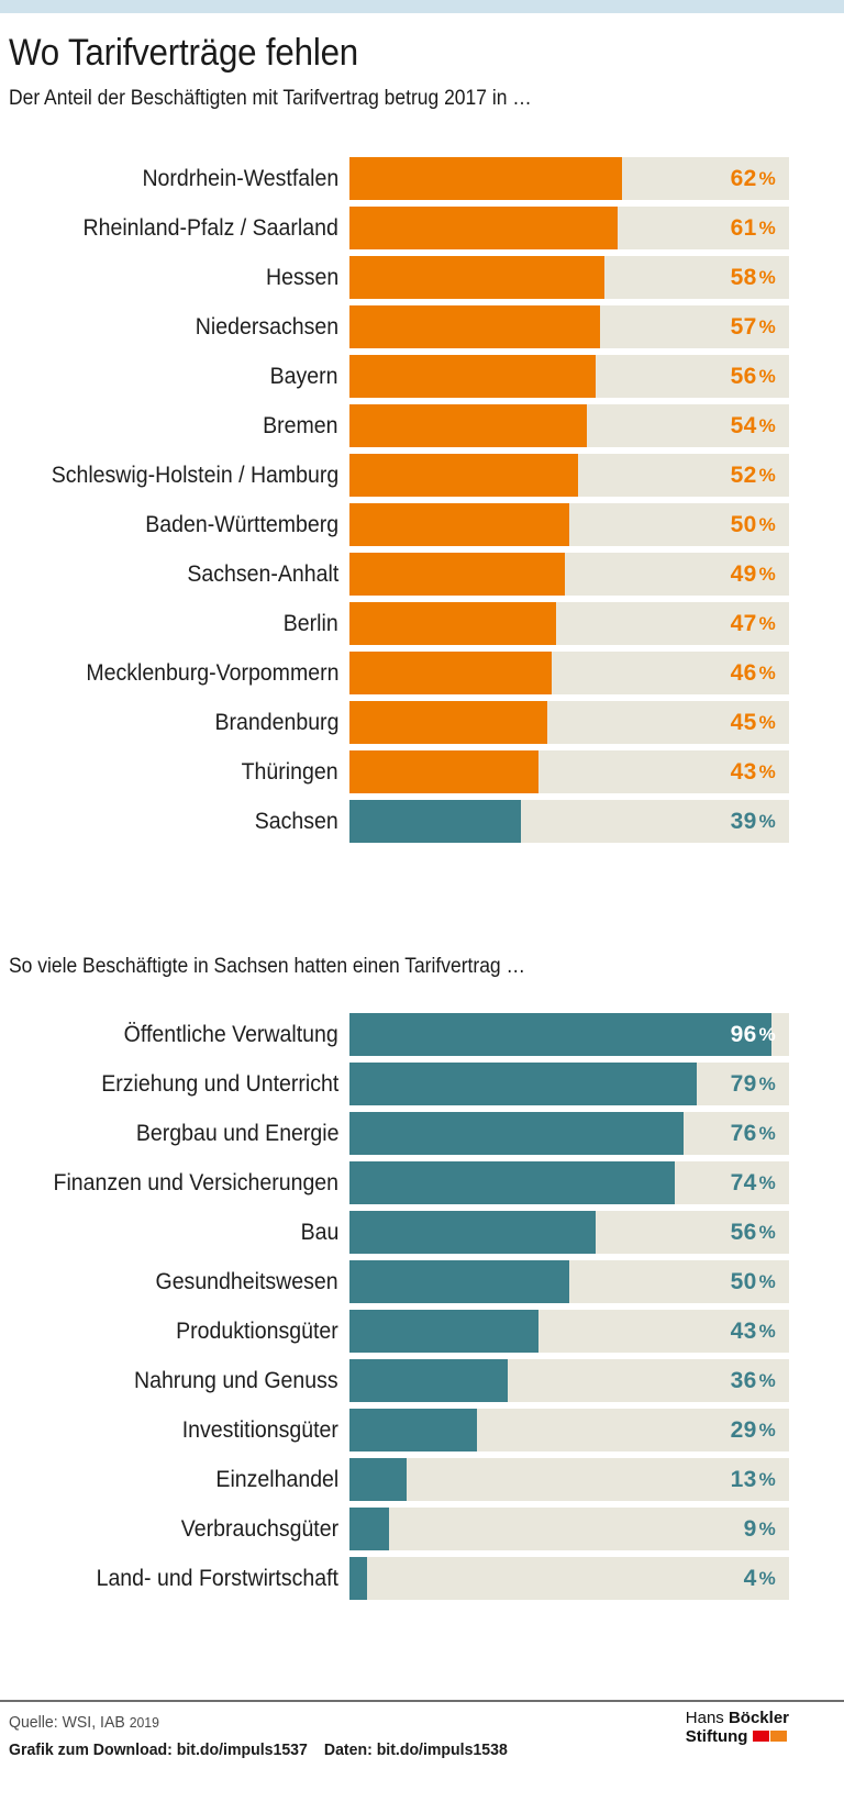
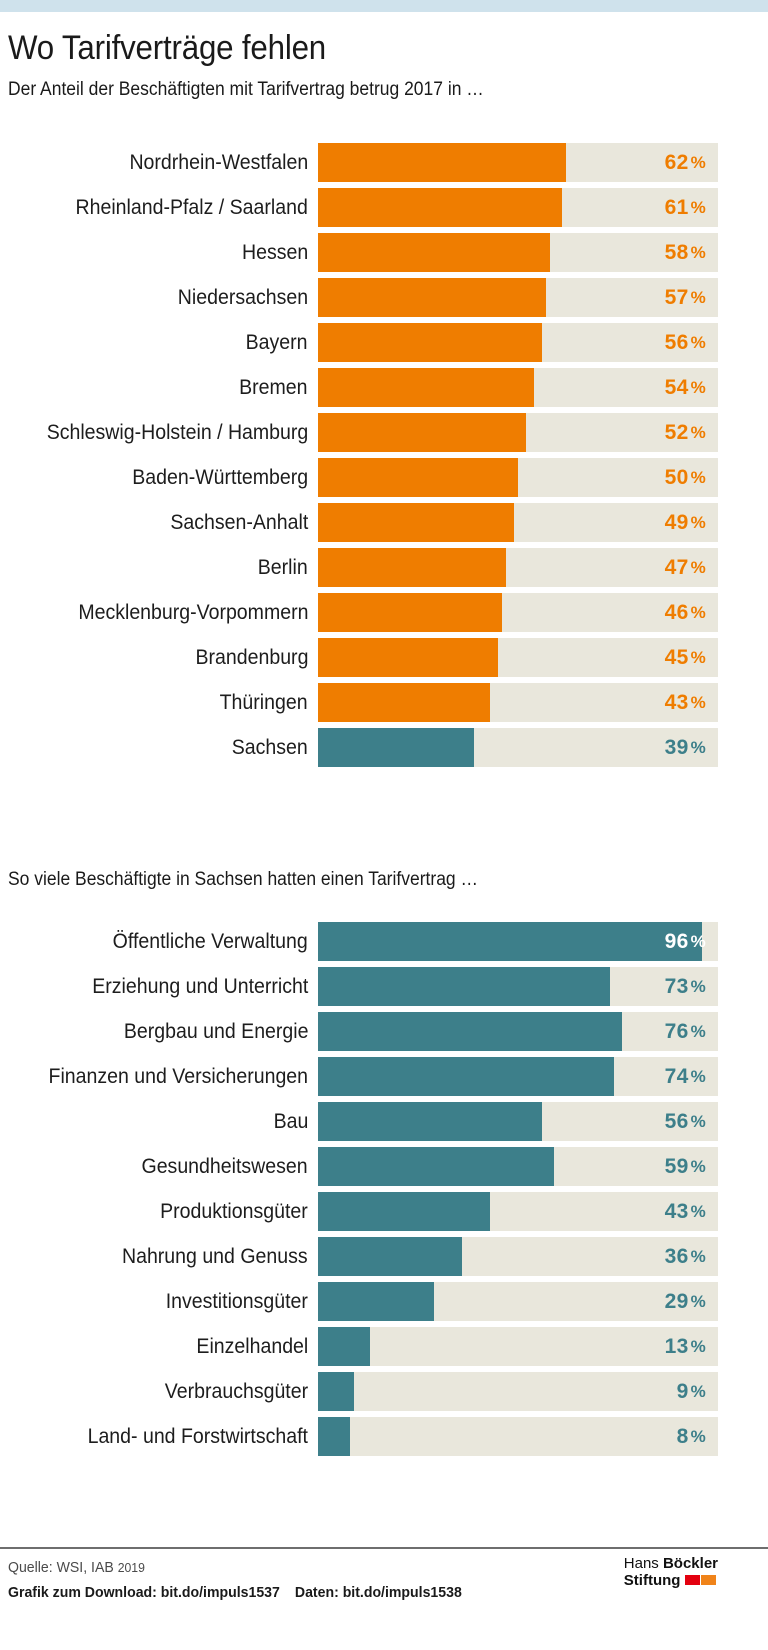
So viele Beschäftigte in Sachsen hatten einen Tarifvertrag …/Erziehung und Unterricht: 79 -> 73
So viele Beschäftigte in Sachsen hatten einen Tarifvertrag …/Gesundheitswesen: 50 -> 59
So viele Beschäftigte in Sachsen hatten einen Tarifvertrag …/Land- und Forstwirtschaft: 4 -> 8
